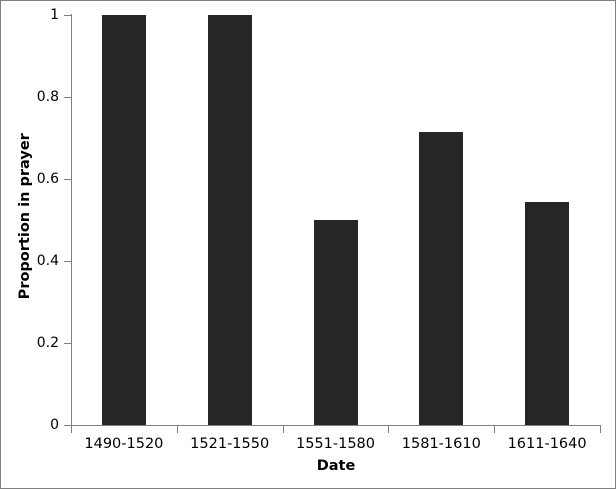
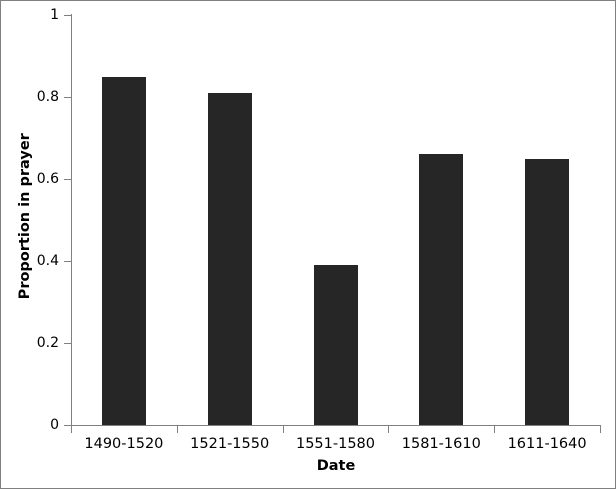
1490-1520: 1.00 -> 0.85
1521-1550: 1.00 -> 0.81
1551-1580: 0.50 -> 0.39
1581-1610: 0.71 -> 0.66
1611-1640: 0.54 -> 0.65
